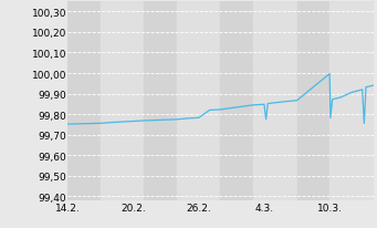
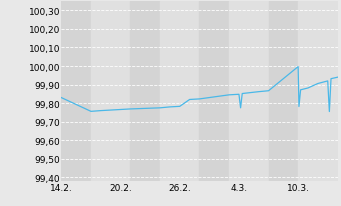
14.2.: 99,75 -> 99,83
